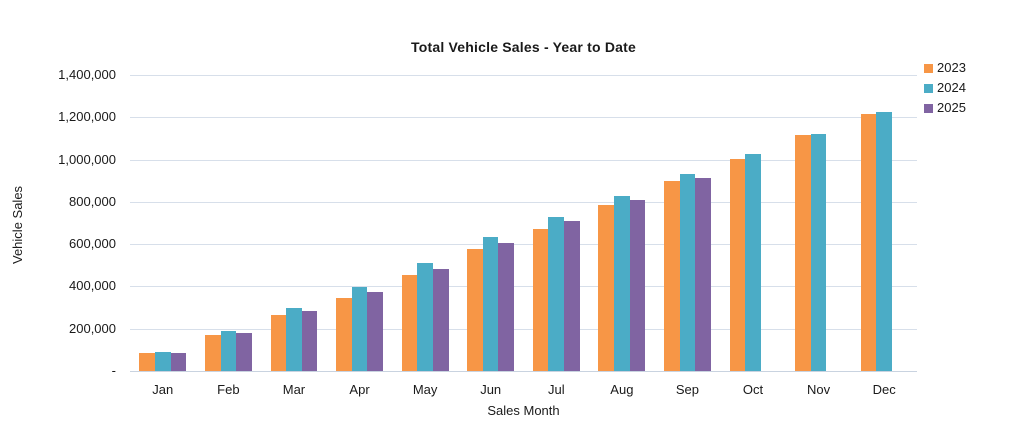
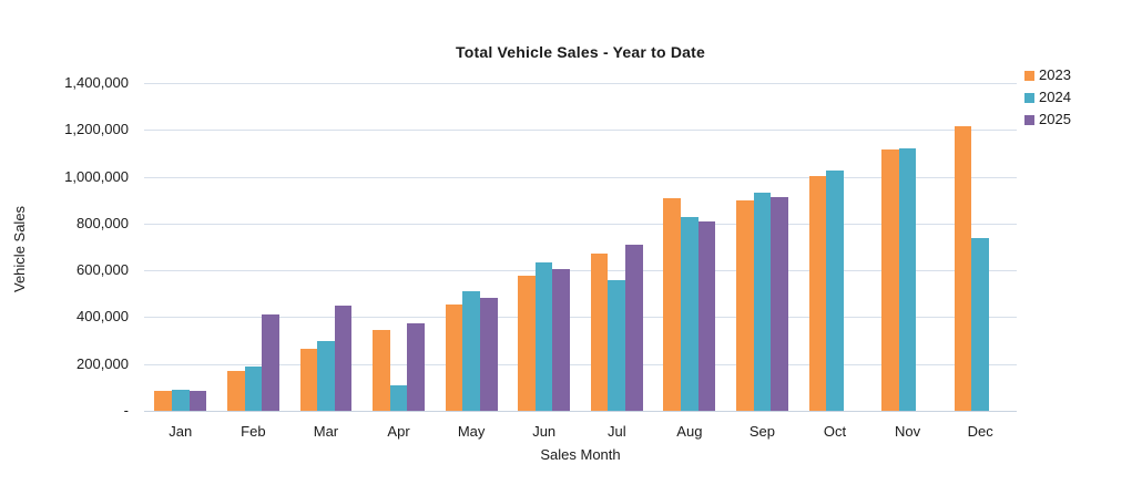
2025/Feb: 180000 -> 410000
2025/Mar: 280000 -> 450000
2024/Apr: 400000 -> 110000
2024/Jul: 730000 -> 560000
2023/Aug: 790000 -> 910000
2024/Dec: 1220000 -> 740000
